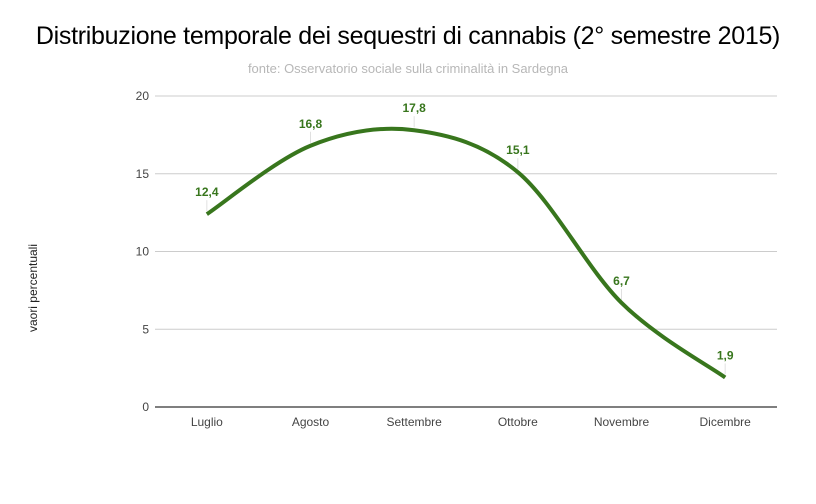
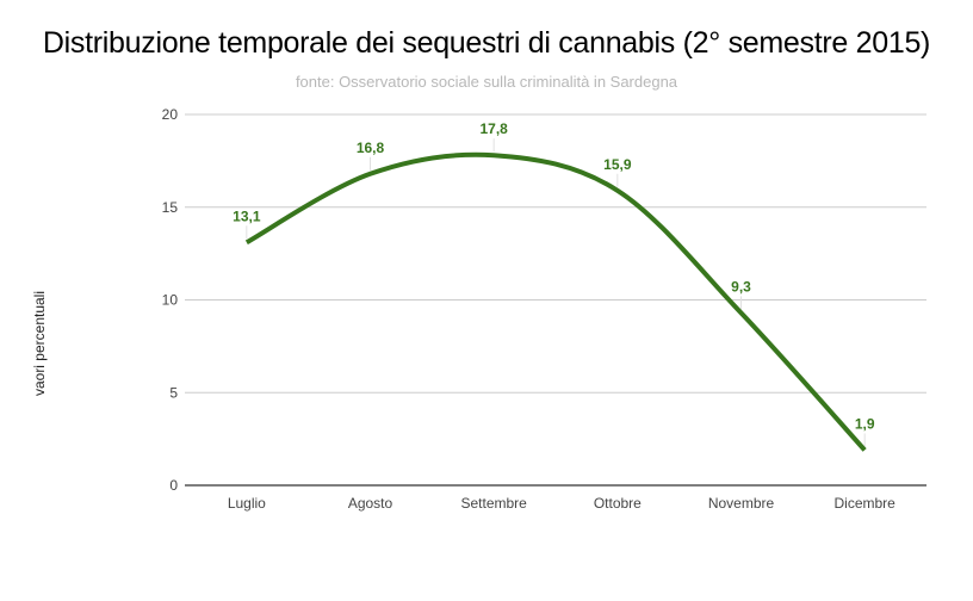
Luglio: 12,4 -> 13,1
Ottobre: 15,1 -> 15,9
Novembre: 6,7 -> 9,3
